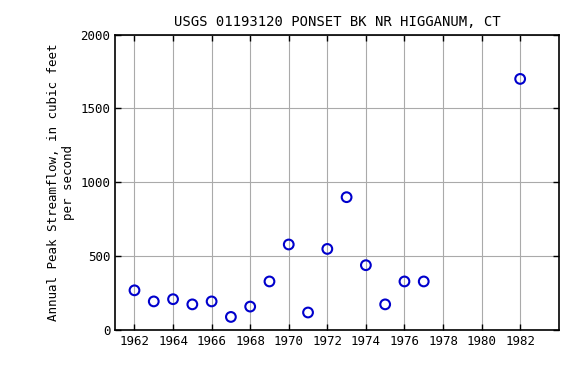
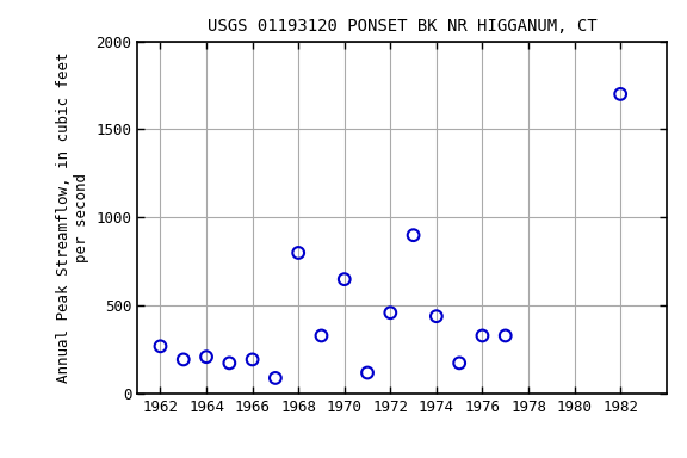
1968: 160 -> 800
1970: 580 -> 650
1972: 550 -> 460
